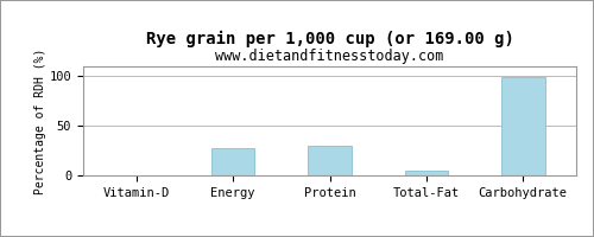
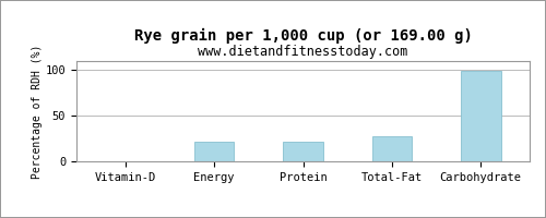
Energy: 28 -> 22
Protein: 30 -> 22
Total-Fat: 5 -> 28
